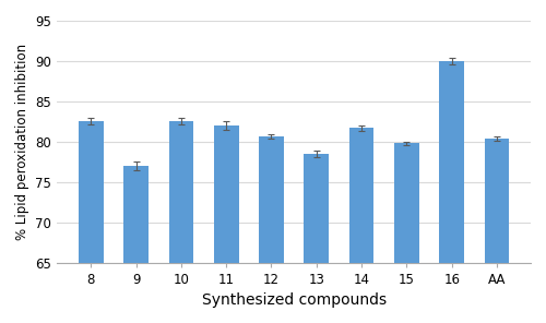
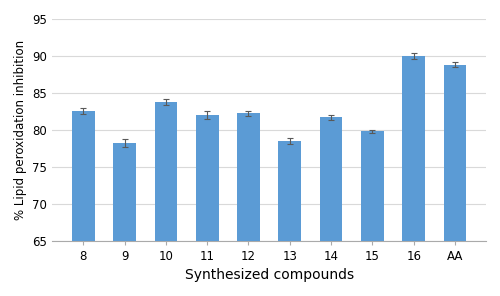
9: 77.0 -> 78.2
10: 82.5 -> 83.8
12: 80.6 -> 82.2
AA: 80.4 -> 88.8
